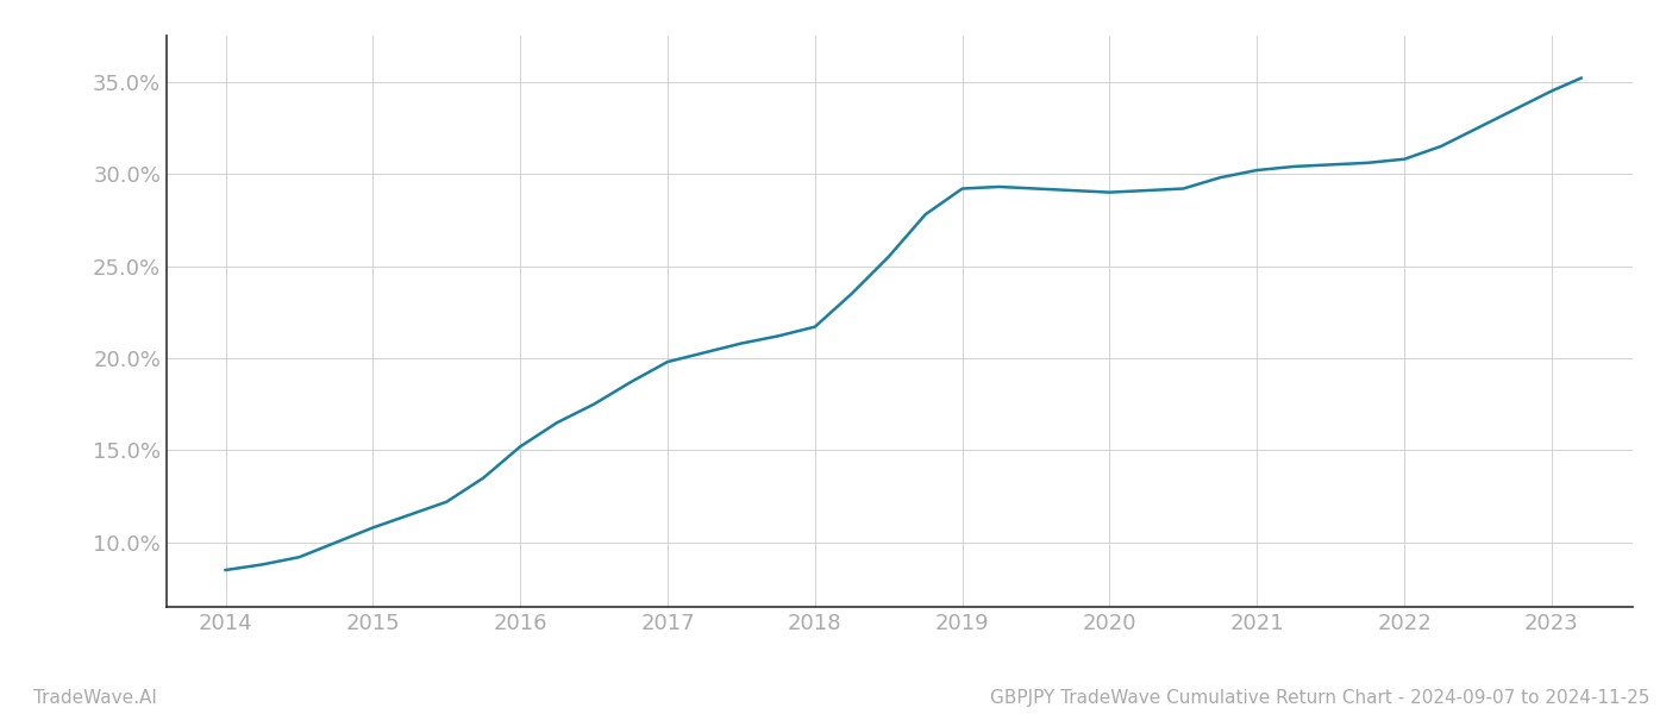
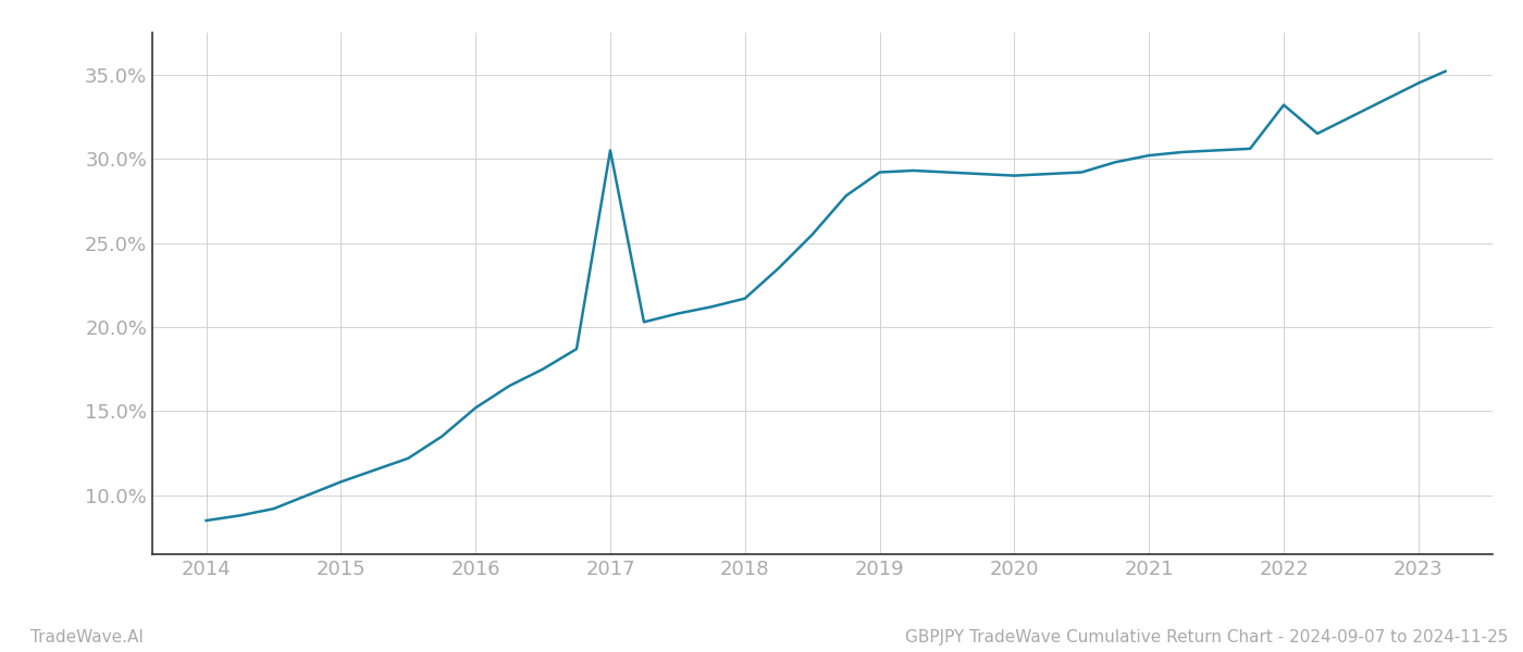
2017: 19.8% -> 30.5%
2022: 30.8% -> 33.2%
